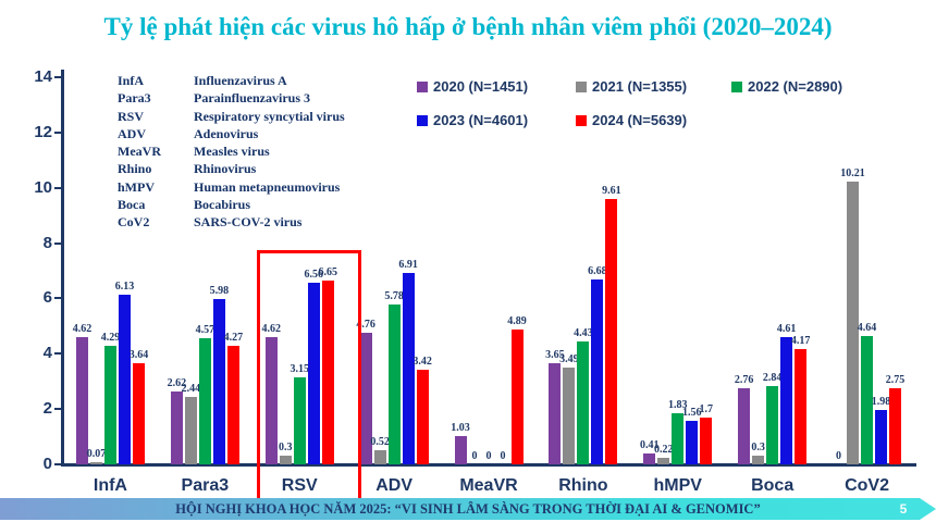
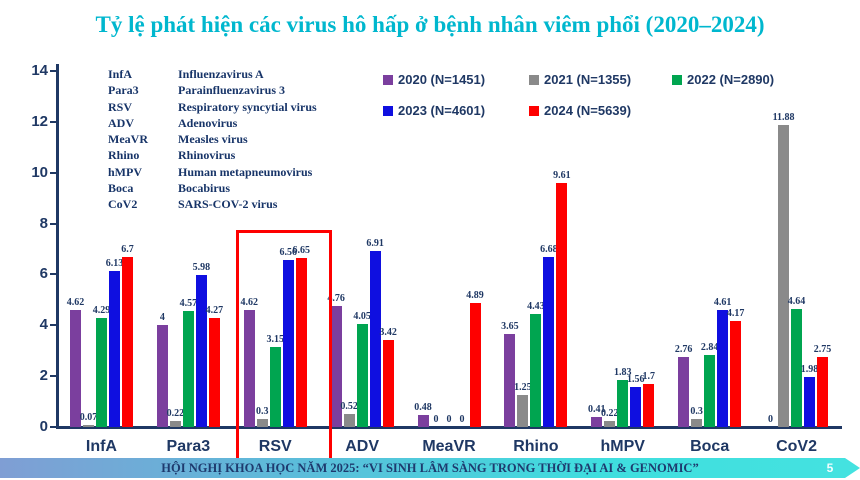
2024 (N=5639)/InfA: 3.64 -> 6.7
2020 (N=1451)/Para3: 2.62 -> 4
2021 (N=1355)/Para3: 2.44 -> 0.22
2022 (N=2890)/ADV: 5.78 -> 4.05
2020 (N=1451)/MeaVR: 1.03 -> 0.48
2021 (N=1355)/Rhino: 3.49 -> 1.25
2021 (N=1355)/CoV2: 10.21 -> 11.88
